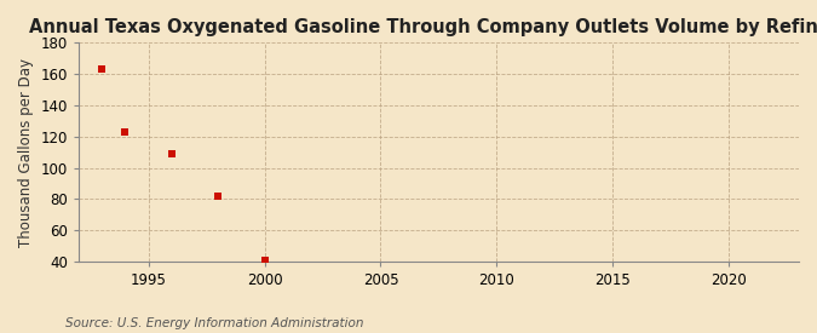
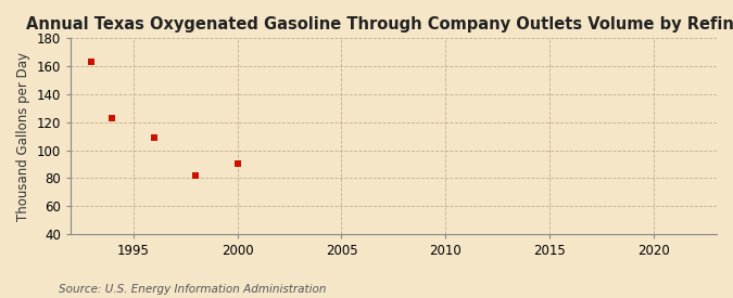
2000: 41 -> 90
